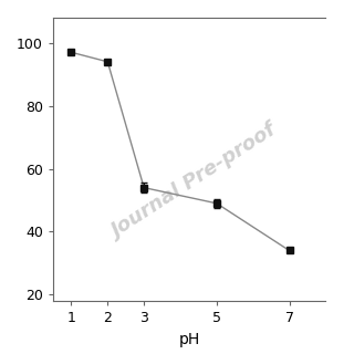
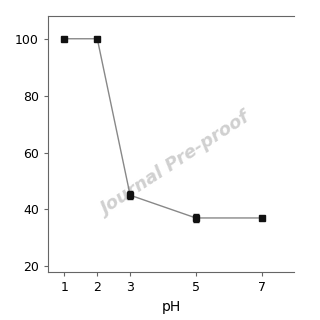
1: 97 -> 100
2: 94 -> 100
3: 54 -> 45
5: 49 -> 37
7: 34 -> 37
